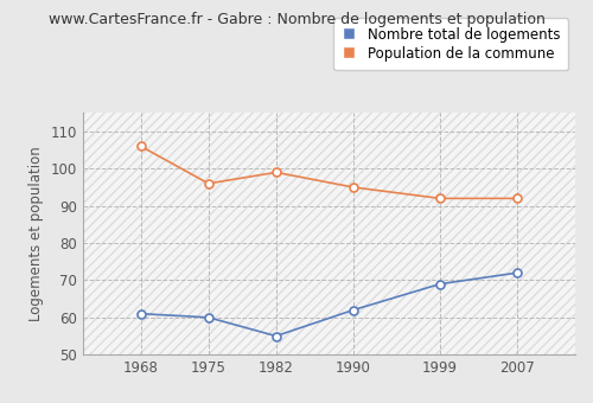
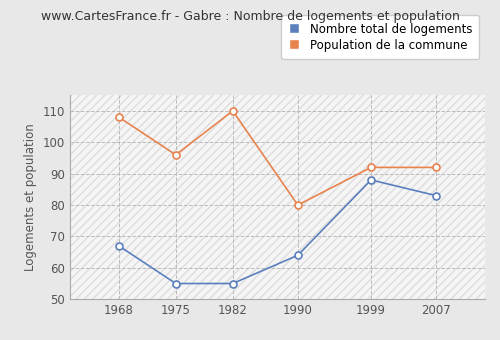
Nombre total de logements/1968: 61 -> 67
Population de la commune/1968: 106 -> 108
Nombre total de logements/1975: 60 -> 55
Population de la commune/1982: 99 -> 110
Nombre total de logements/1990: 62 -> 64
Population de la commune/1990: 95 -> 80
Nombre total de logements/1999: 69 -> 88
Nombre total de logements/2007: 72 -> 83
